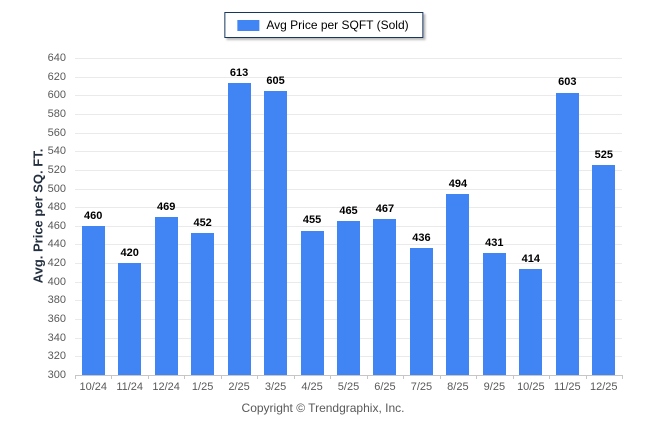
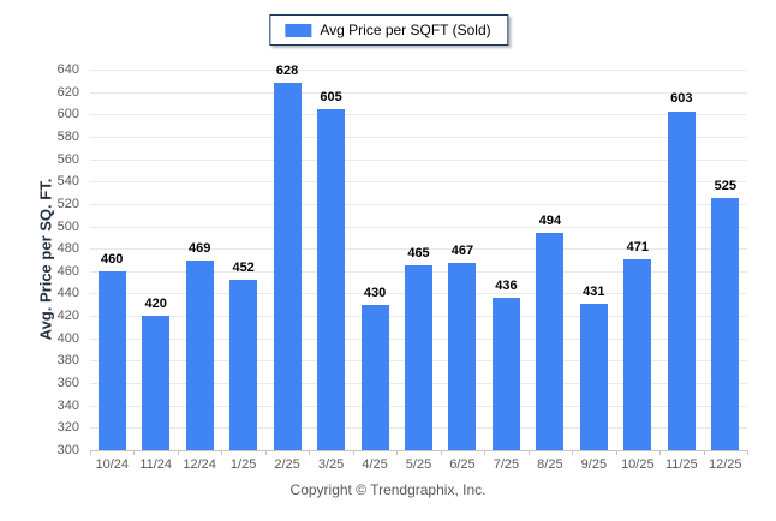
2/25: 613 -> 628
4/25: 455 -> 430
10/25: 414 -> 471
